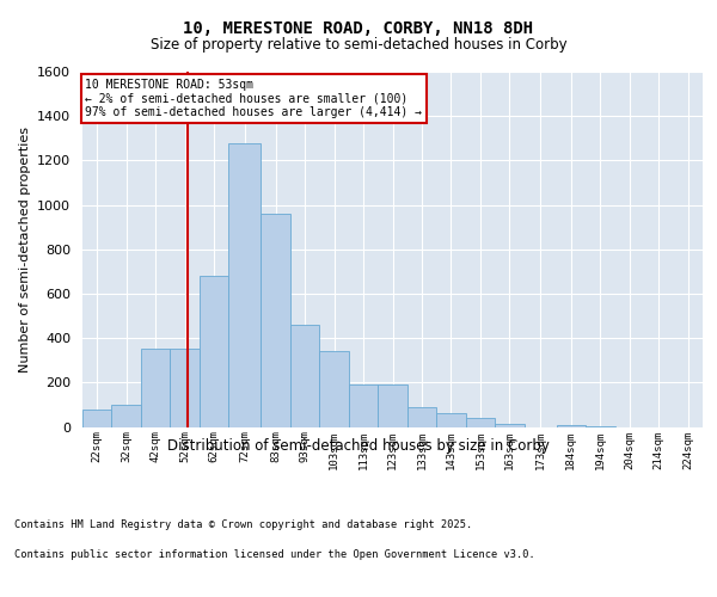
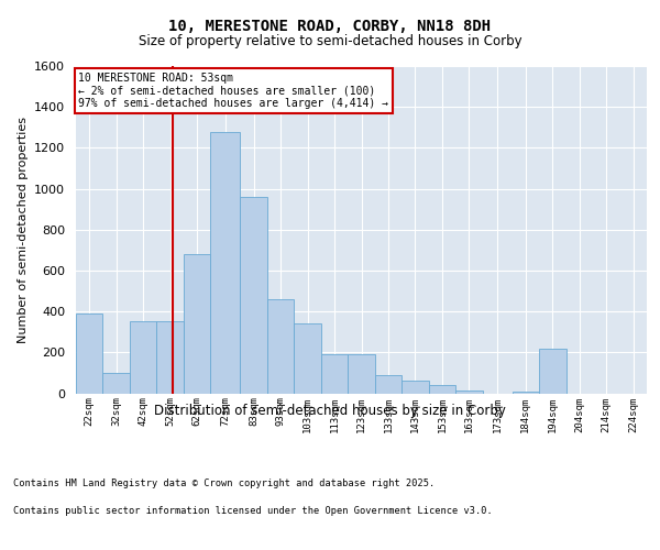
22sqm: 80 -> 390
194sqm: 0 -> 220
